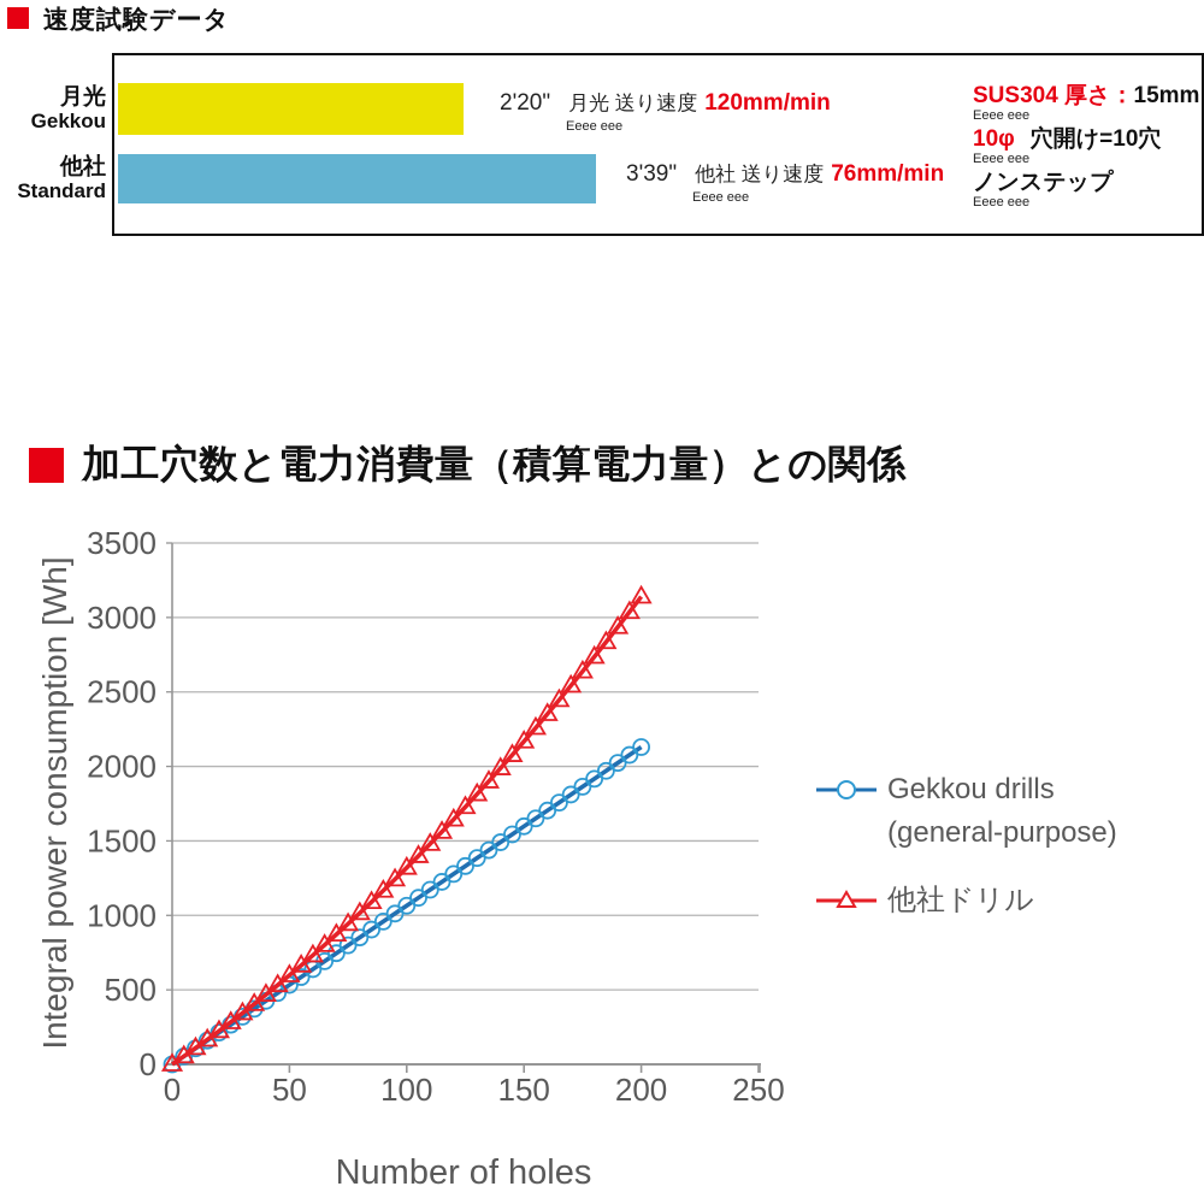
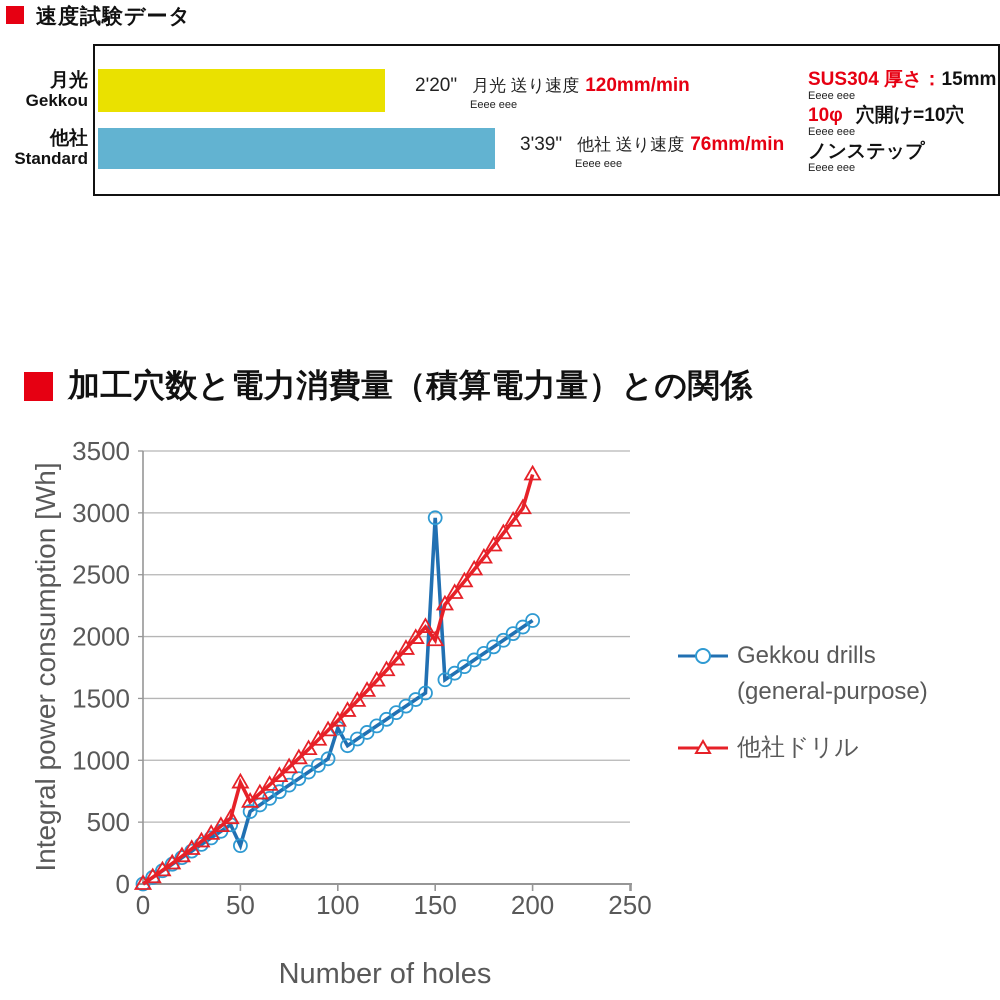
Gekkou drills (general-purpose)/50: 530 -> 310
他社ドリル/50: 600 -> 820
Gekkou drills (general-purpose)/100: 1060 -> 1260
Gekkou drills (general-purpose)/150: 1600 -> 2960
他社ドリル/150: 2170 -> 1970
他社ドリル/200: 3140 -> 3310
